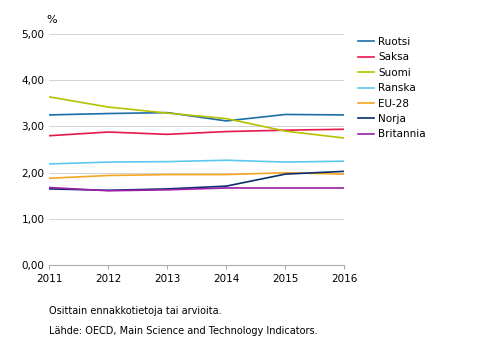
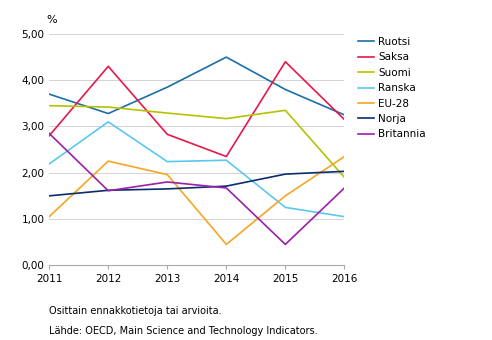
Ruotsi/2011: 3,25 -> 3,70
Suomi/2011: 3,64 -> 3,45
EU-28/2011: 1,88 -> 1,05
Norja/2011: 1,65 -> 1,50
Britannia/2011: 1,68 -> 2,85
Saksa/2012: 2,88 -> 4,30
Ranska/2012: 2,23 -> 3,10
EU-28/2012: 1,94 -> 2,25
Ruotsi/2013: 3,30 -> 3,85
Britannia/2013: 1,63 -> 1,80
Ruotsi/2014: 3,12 -> 4,50
Saksa/2014: 2,89 -> 2,35
EU-28/2014: 1,96 -> 0,45
Ruotsi/2015: 3,26 -> 3,80
Saksa/2015: 2,92 -> 4,40
Suomi/2015: 2,90 -> 3,35
Ranska/2015: 2,23 -> 1,25
EU-28/2015: 2,00 -> 1,50
Britannia/2015: 1,67 -> 0,45
Saksa/2016: 2,94 -> 3,15
Suomi/2016: 2,75 -> 1,90
Ranska/2016: 2,25 -> 1,05
EU-28/2016: 1,97 -> 2,35
